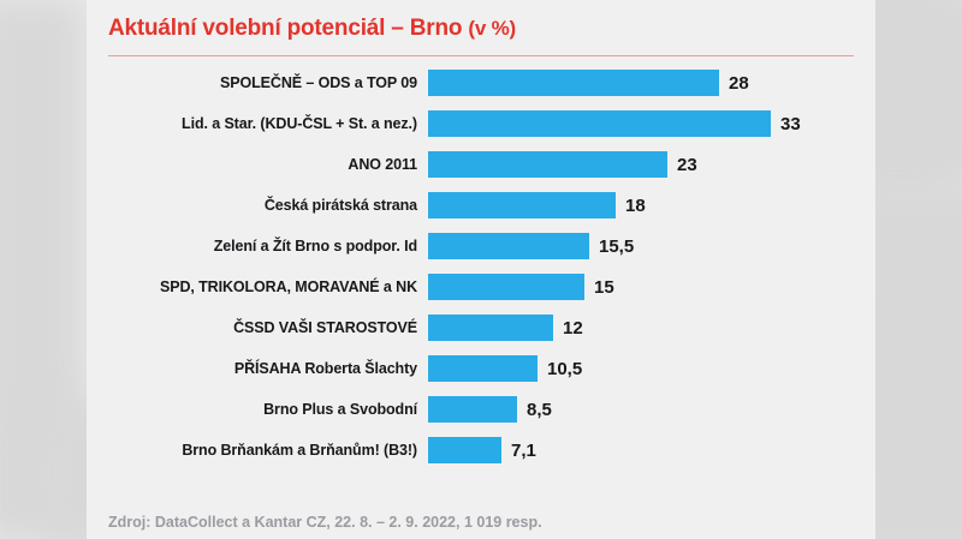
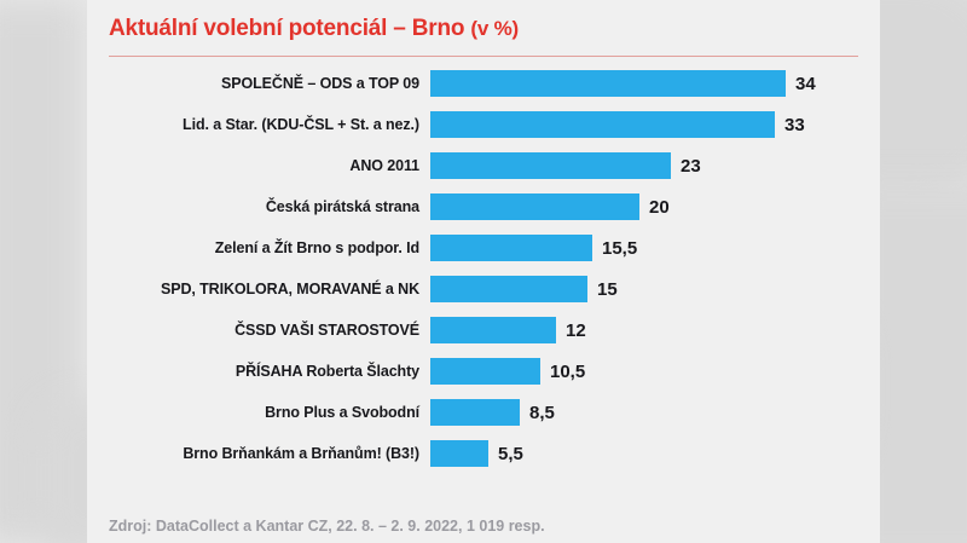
SPOLEČNĚ – ODS a TOP 09: 28 -> 34
Česká pirátská strana: 18 -> 20
Brno Brňankám a Brňanům! (B3!): 7,1 -> 5,5
